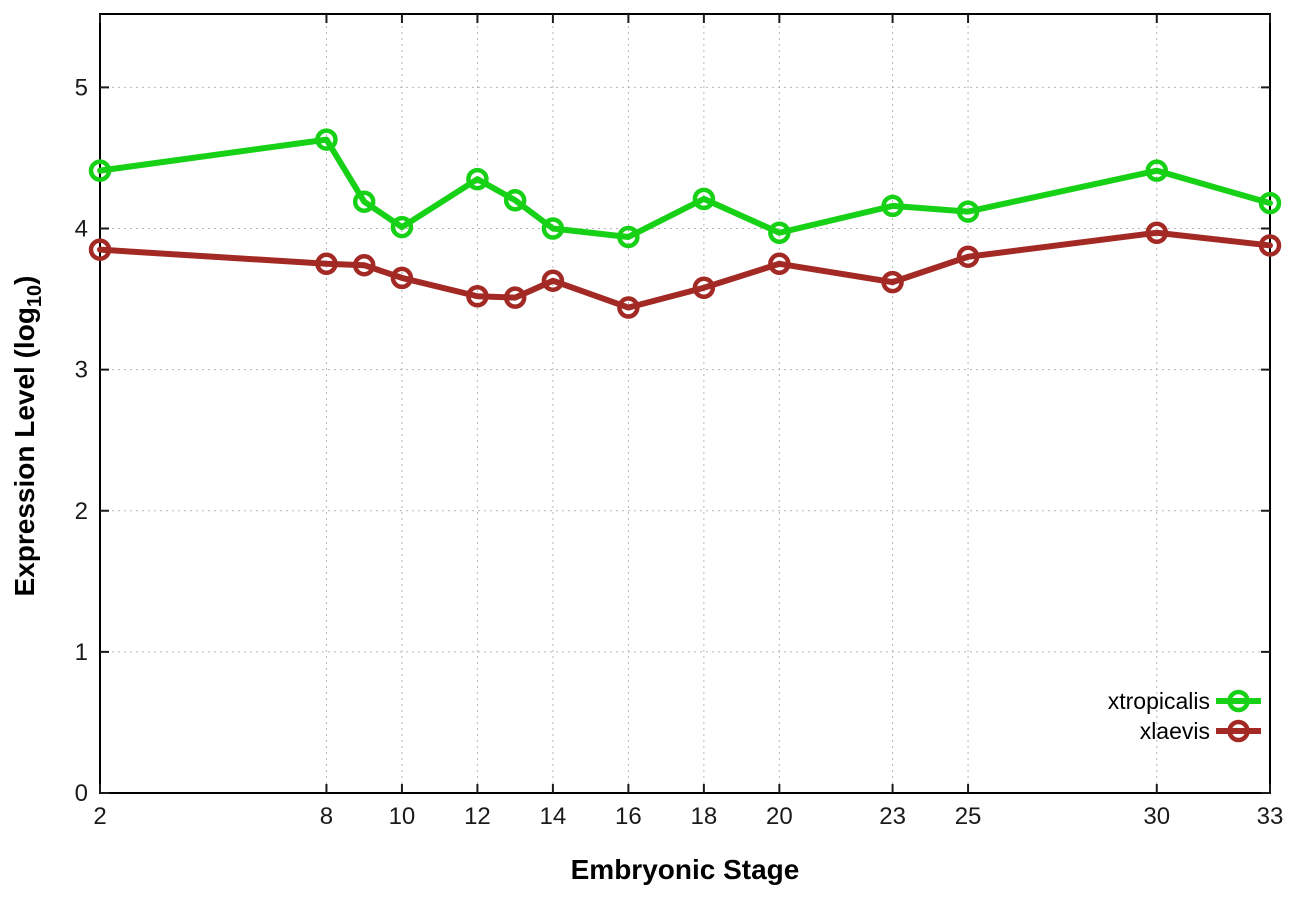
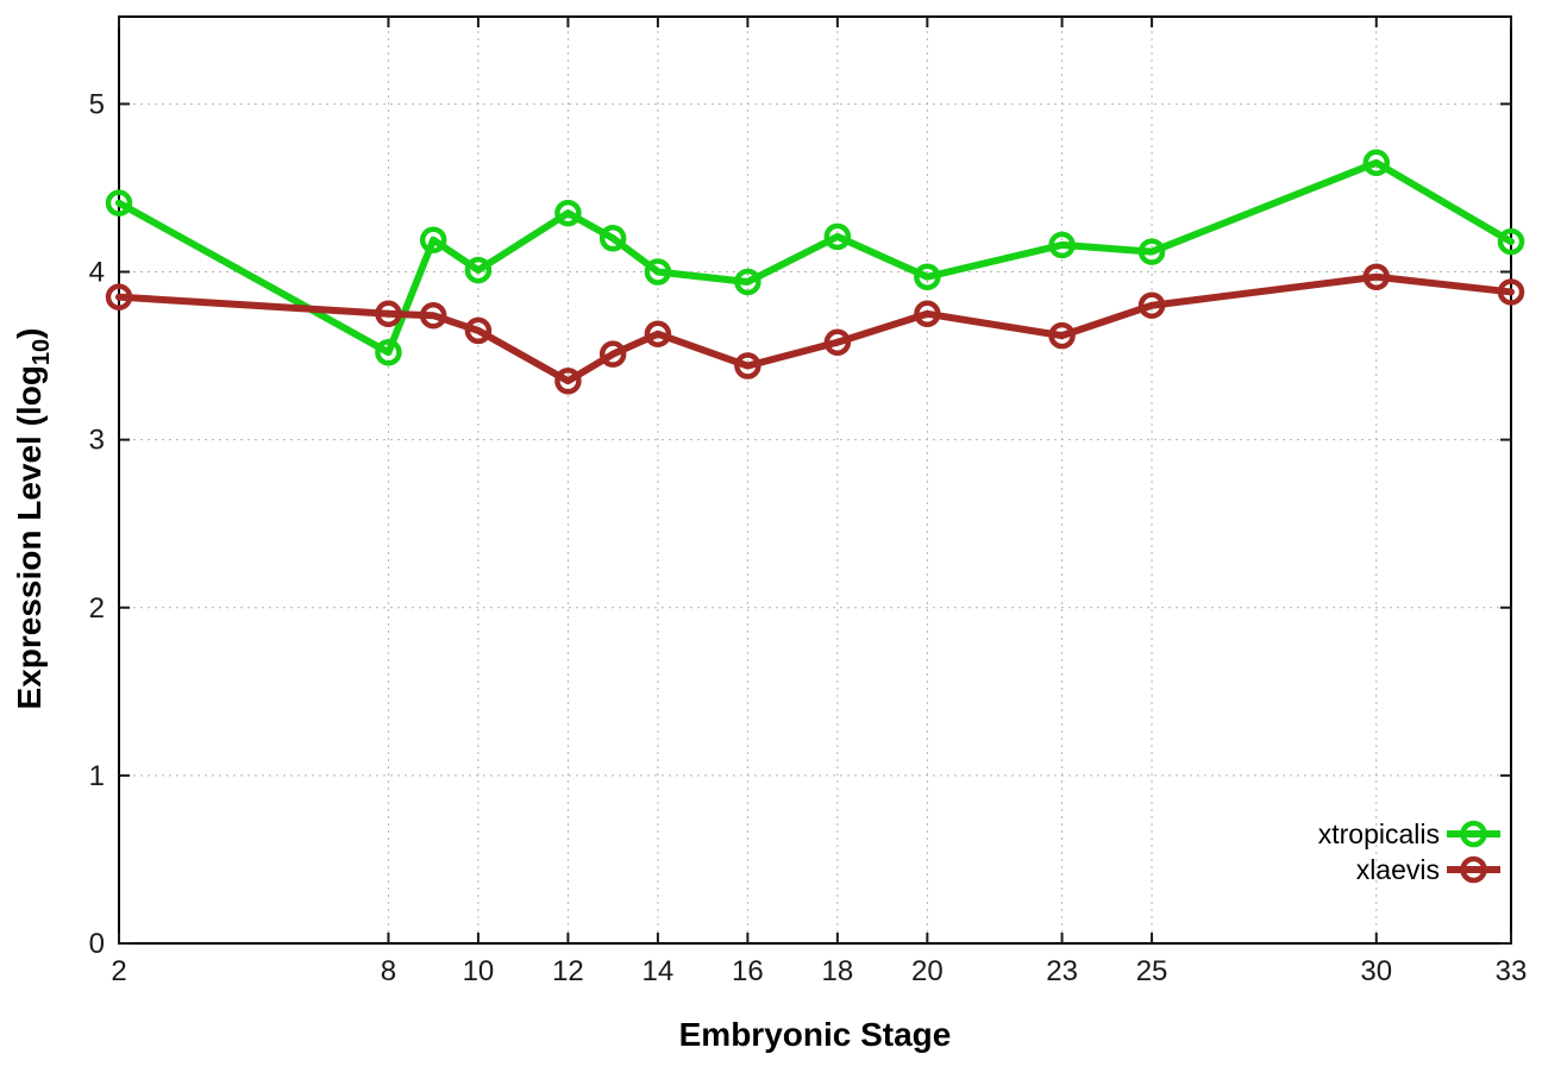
xtropicalis/8: 4.63 -> 3.52
xlaevis/12: 3.52 -> 3.35
xtropicalis/30: 4.41 -> 4.65
